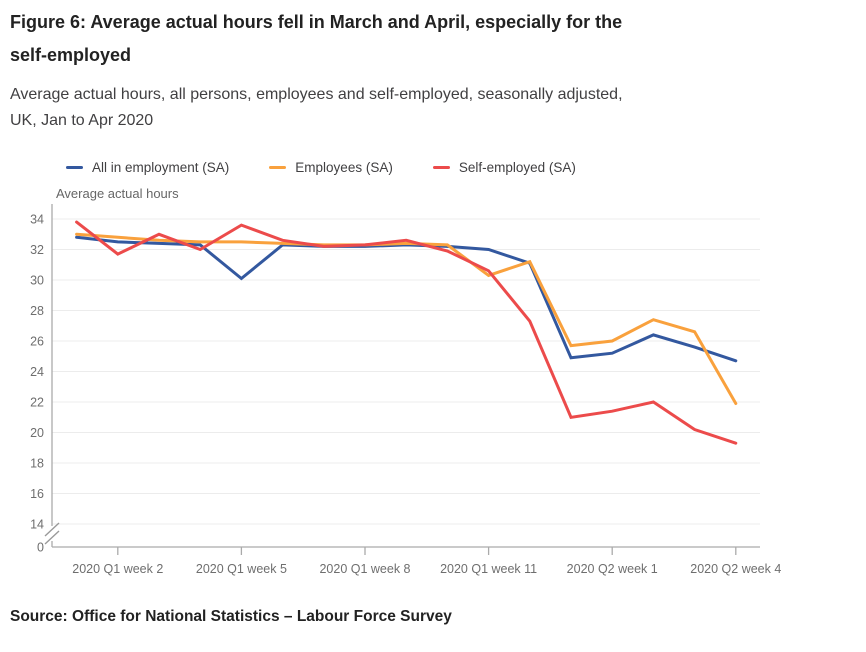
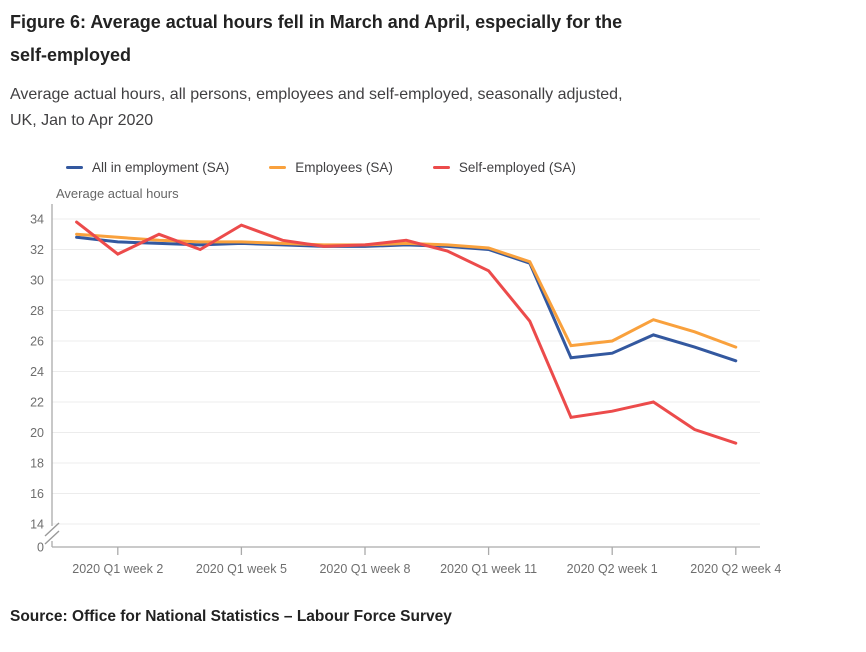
All in employment (SA)/2020 Q1 week 5: 30.1 -> 32.4
Employees (SA)/2020 Q1 week 11: 30.3 -> 32.1
Employees (SA)/2020 Q2 week 4: 21.9 -> 25.6
